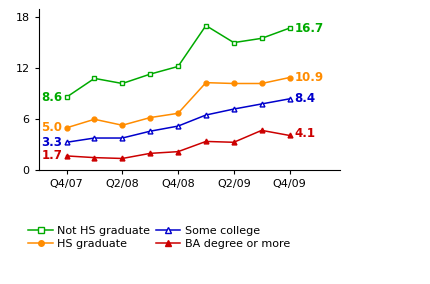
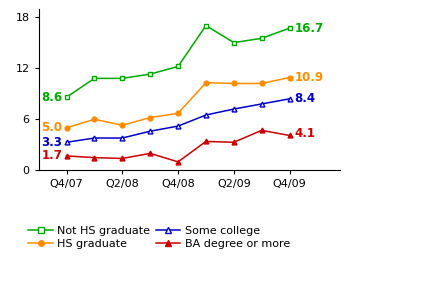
Not HS graduate/Q2/08: 10.2 -> 10.8
BA degree or more/Q4/08: 2.2 -> 1.0
